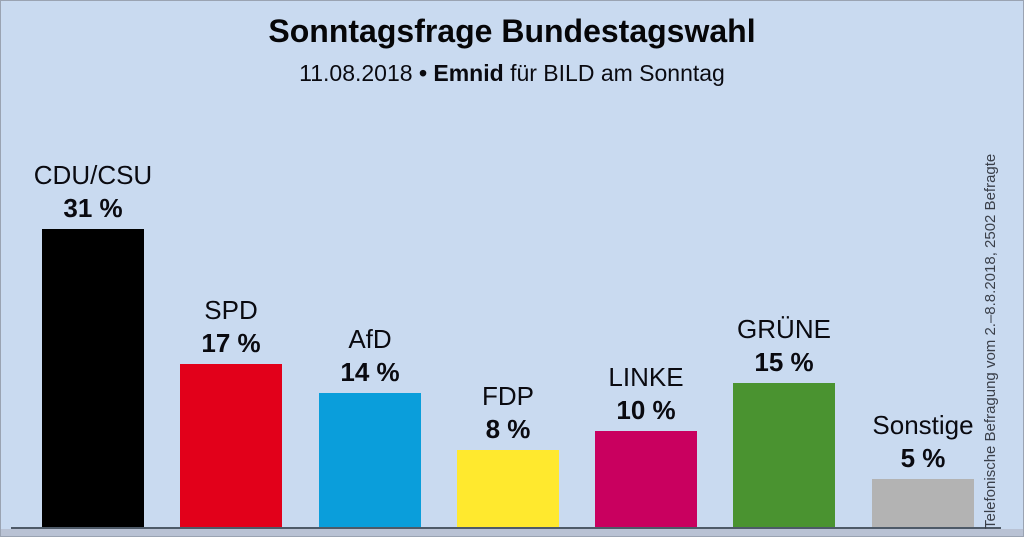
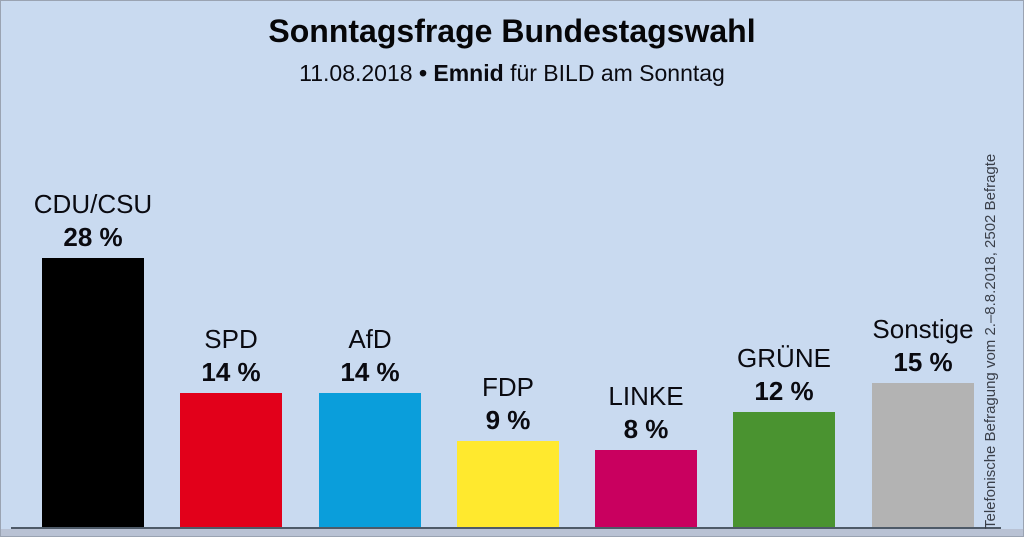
CDU/CSU: 31 -> 28
SPD: 17 -> 14
FDP: 8 -> 9
LINKE: 10 -> 8
GRÜNE: 15 -> 12
Sonstige: 5 -> 15
